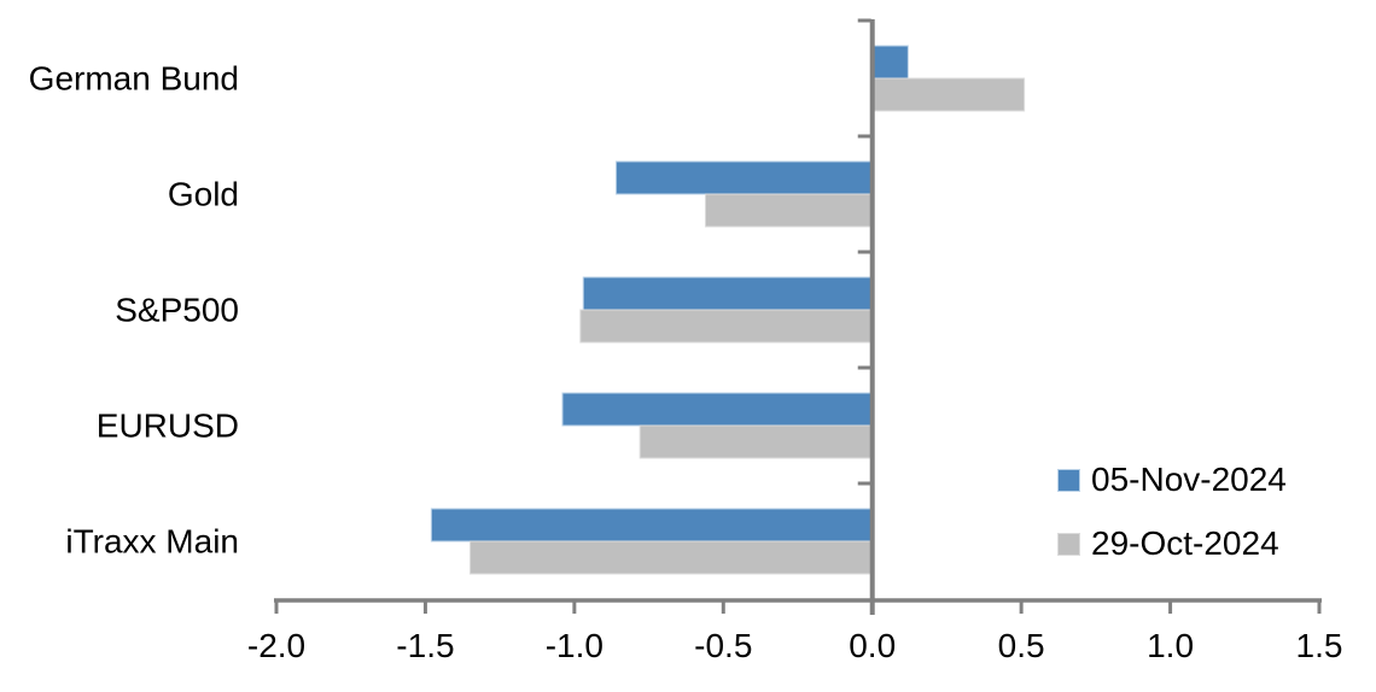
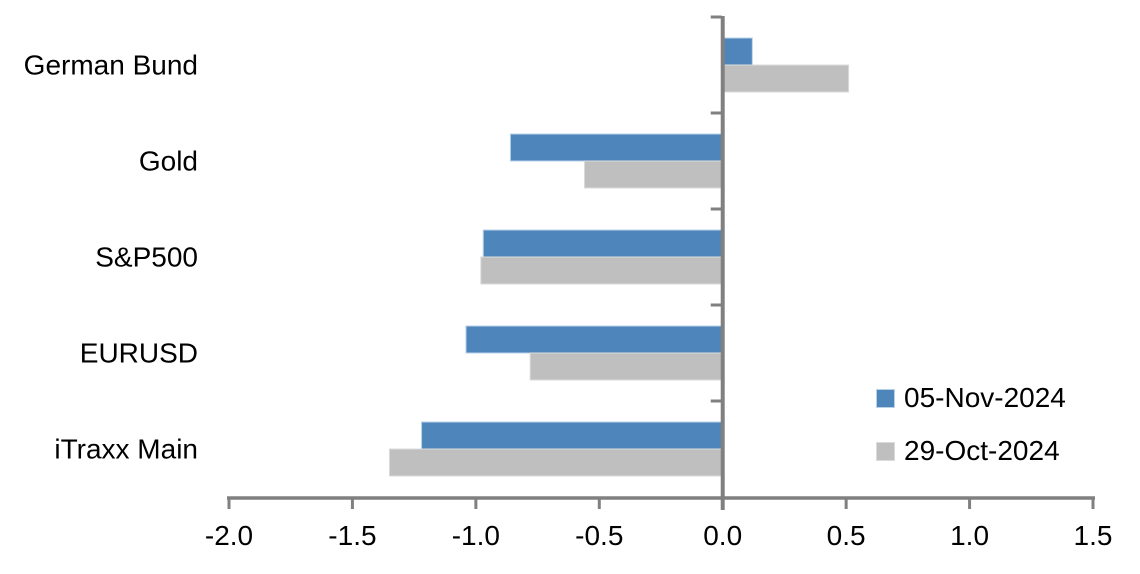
05-Nov-2024/iTraxx Main: -1.48 -> -1.22
